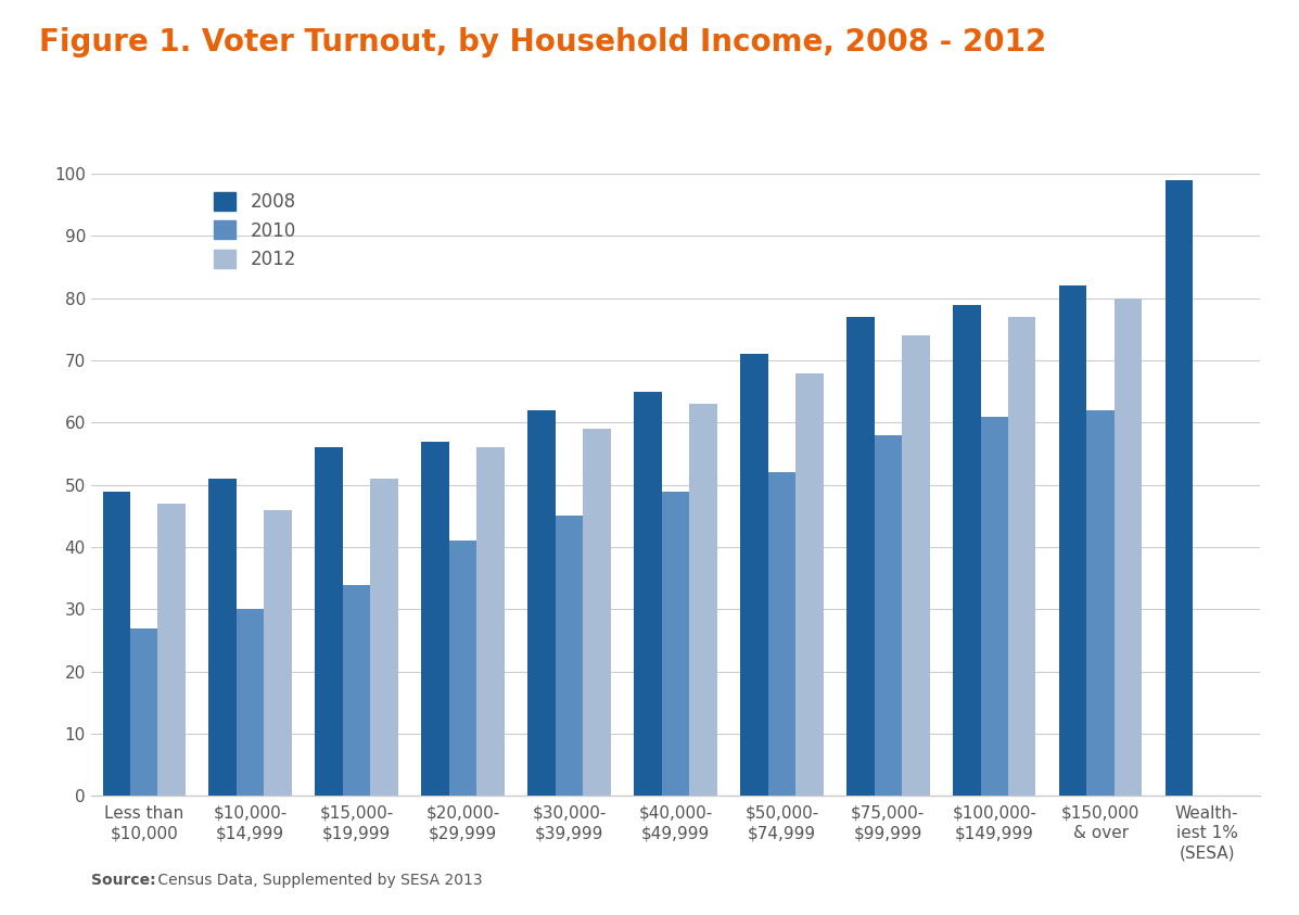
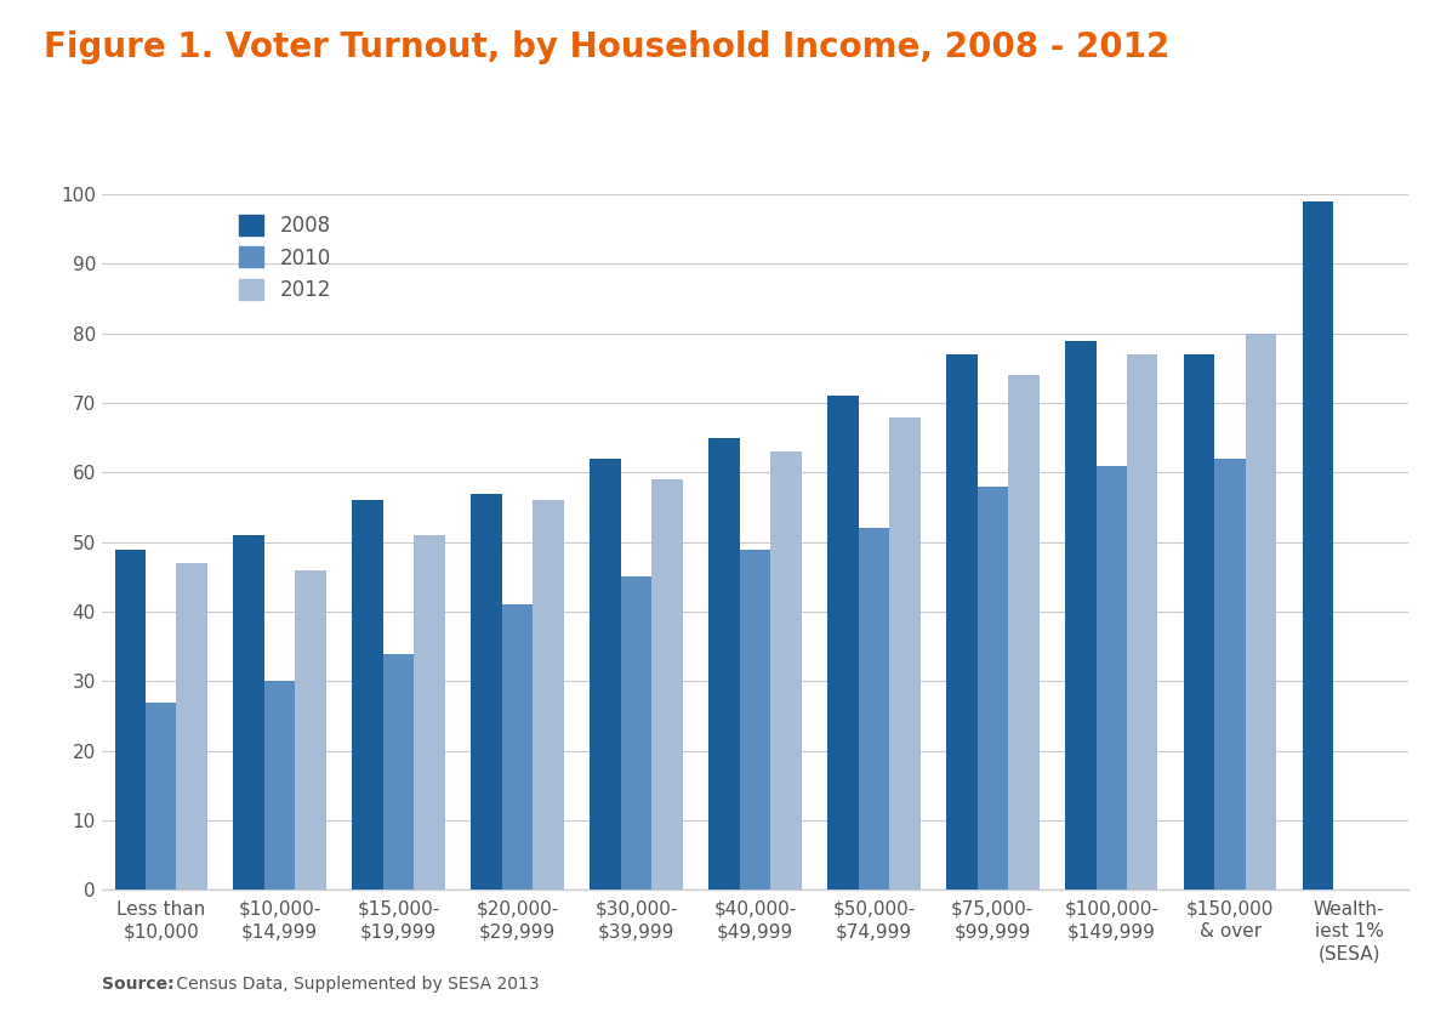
2008/$150,000 & over: 82 -> 77
